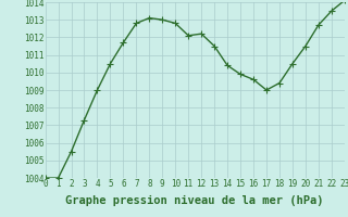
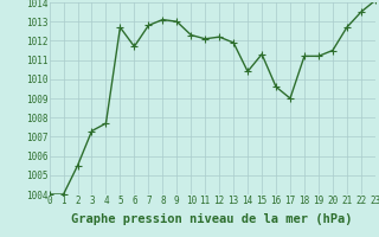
4: 1009.0 -> 1007.7
5: 1010.5 -> 1012.7
10: 1012.8 -> 1012.3
13: 1011.5 -> 1011.9
15: 1009.9 -> 1011.3
18: 1009.4 -> 1011.2
19: 1010.5 -> 1011.2
